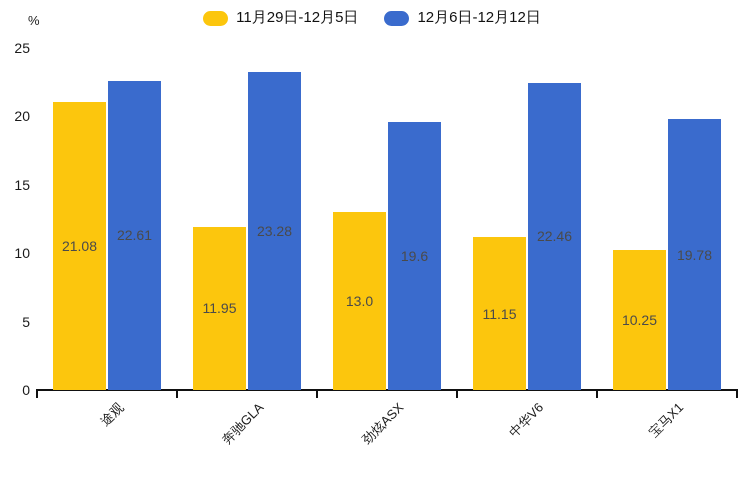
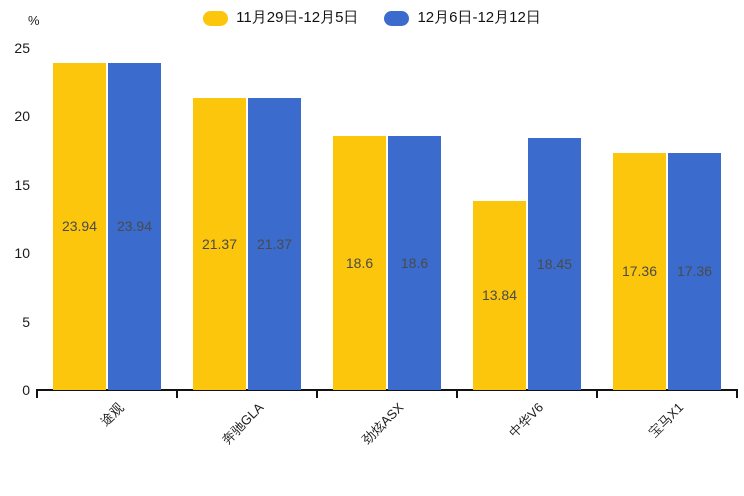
11月29日-12月5日/途观: 21.08 -> 23.94
12月6日-12月12日/途观: 22.61 -> 23.94
11月29日-12月5日/奔驰GLA: 11.95 -> 21.37
12月6日-12月12日/奔驰GLA: 23.28 -> 21.37
11月29日-12月5日/劲炫ASX: 13.0 -> 18.6
12月6日-12月12日/劲炫ASX: 19.6 -> 18.6
11月29日-12月5日/中华V6: 11.15 -> 13.84
12月6日-12月12日/中华V6: 22.46 -> 18.45
11月29日-12月5日/宝马X1: 10.25 -> 17.36
12月6日-12月12日/宝马X1: 19.78 -> 17.36
